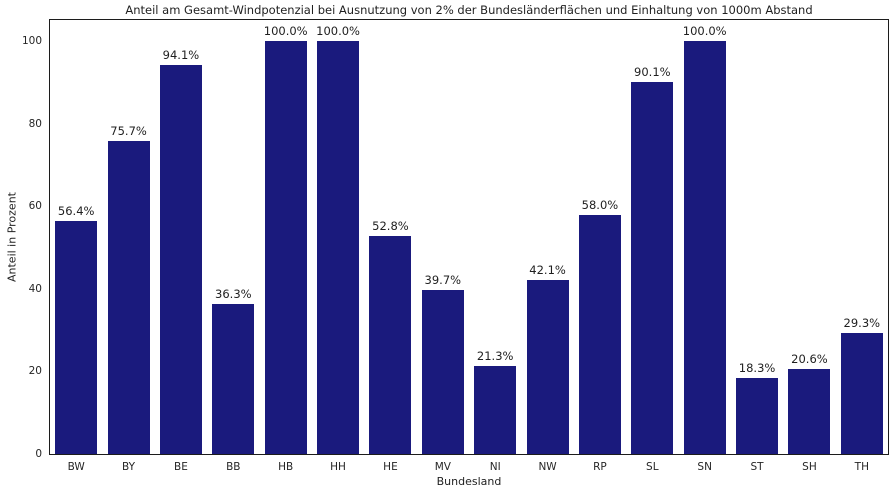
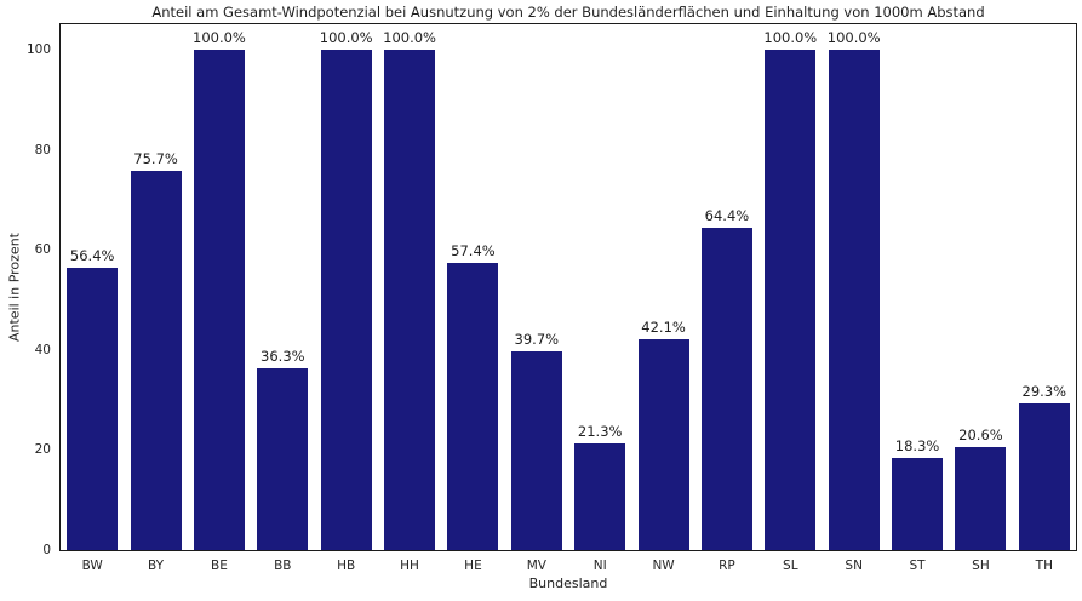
BE: 94.1% -> 100.0%
HE: 52.8% -> 57.4%
RP: 58.0% -> 64.4%
SL: 90.1% -> 100.0%
